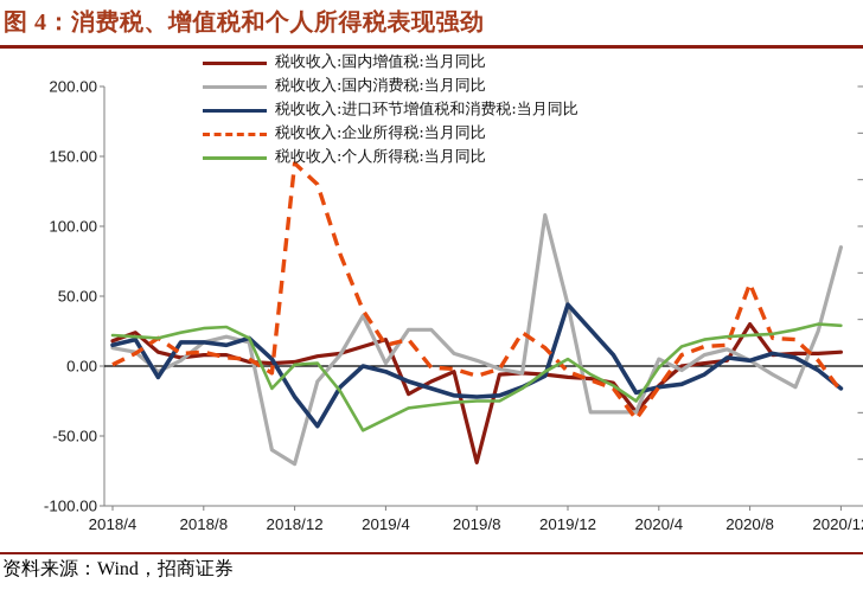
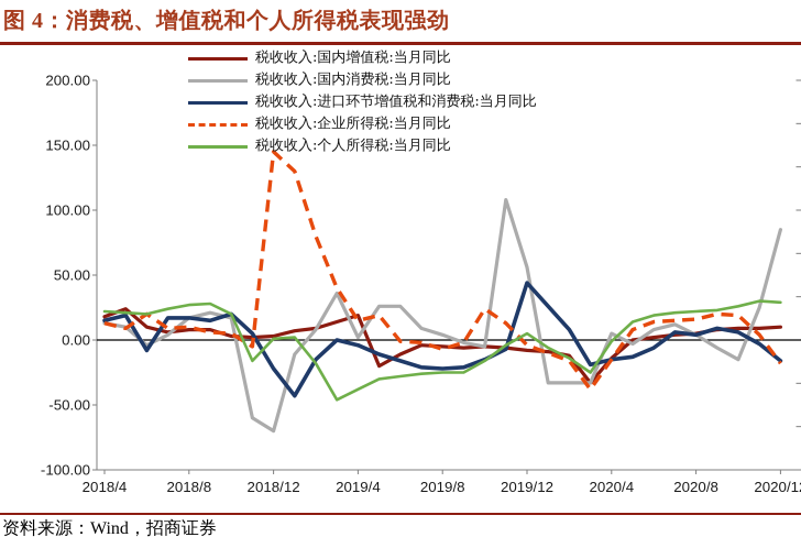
税收收入:企业所得税:当月同比/2018/4: 1 -> 13
税收收入:国内增值税:当月同比/2019/8: -69 -> -5
税收收入:国内消费税:当月同比/2019/12: 44 -> 56
税收收入:国内增值税:当月同比/2020/8: 30 -> 5
税收收入:企业所得税:当月同比/2020/8: 59 -> 16
